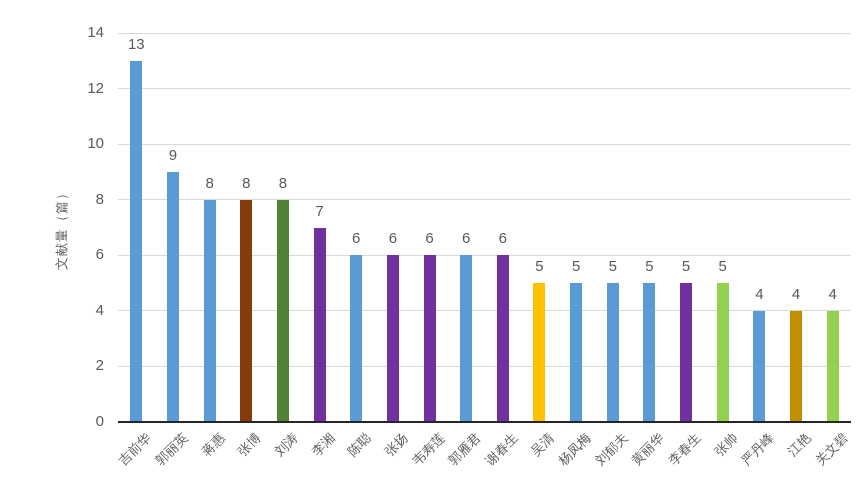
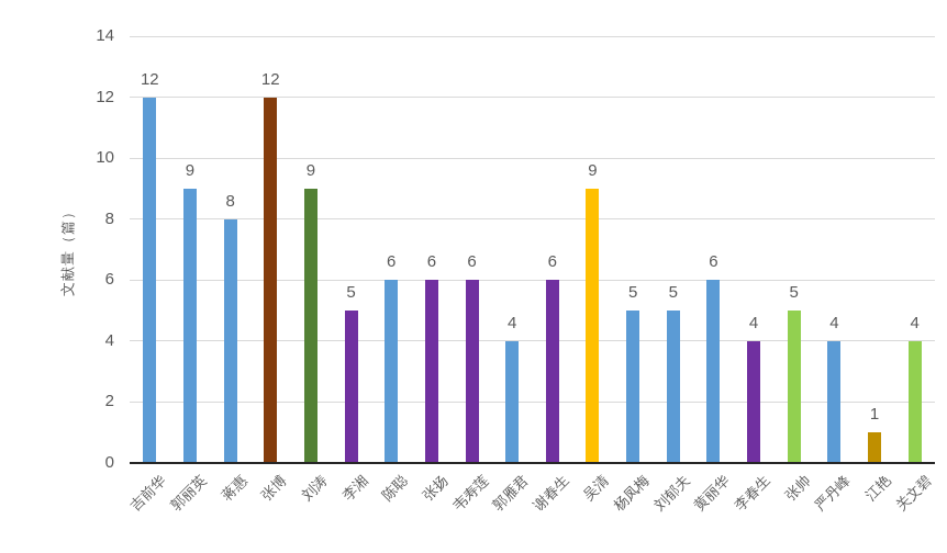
吉前华: 13 -> 12
张博: 8 -> 12
刘涛: 8 -> 9
李湘: 7 -> 5
郭雁君: 6 -> 4
吴清: 5 -> 9
黄丽华: 5 -> 6
李春生: 5 -> 4
江艳: 4 -> 1
